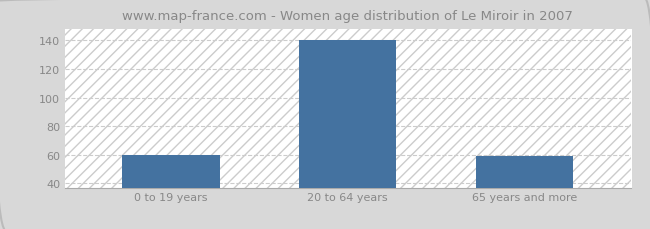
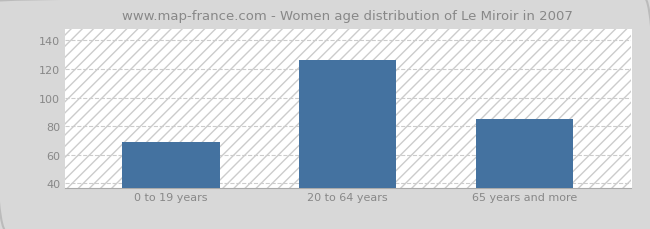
0 to 19 years: 60 -> 69
20 to 64 years: 140 -> 126
65 years and more: 59 -> 85
